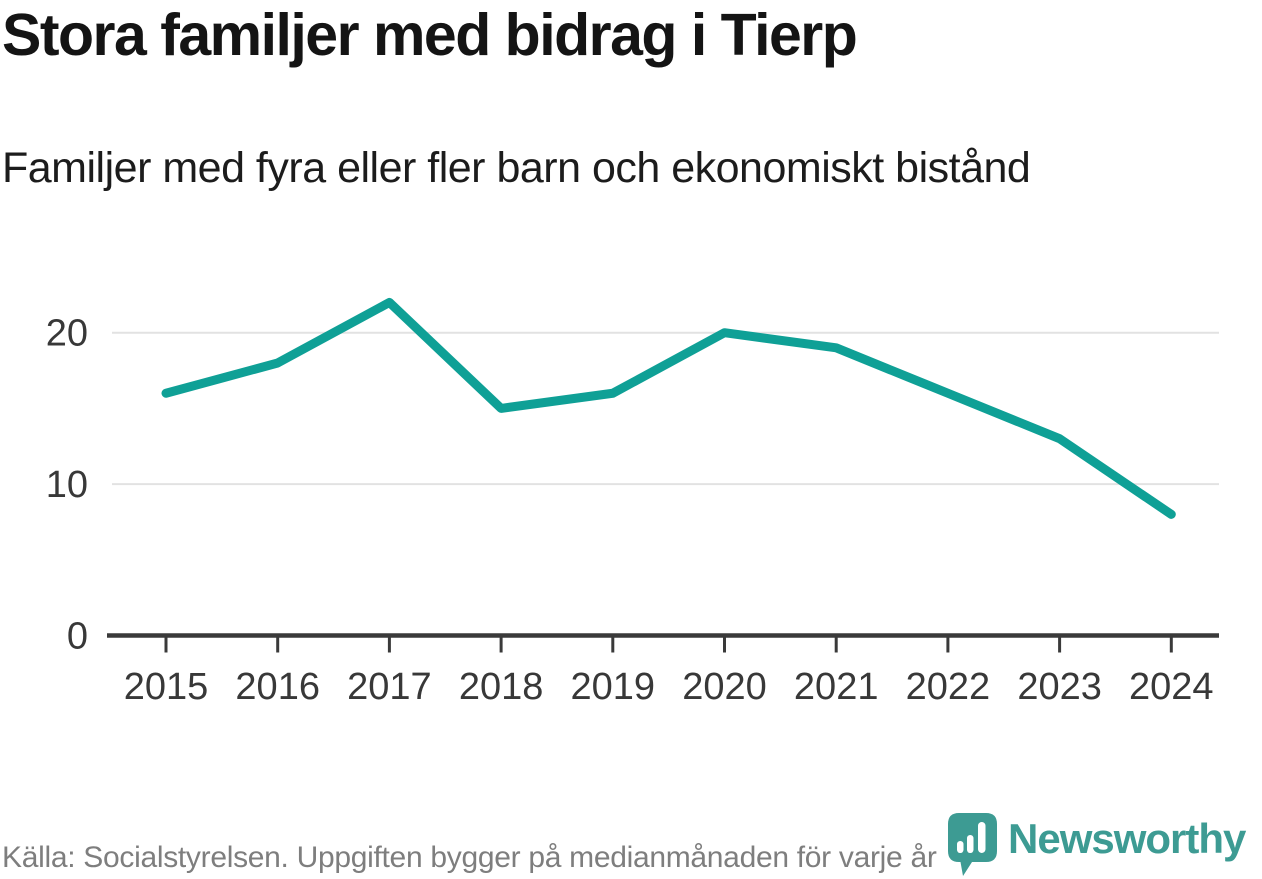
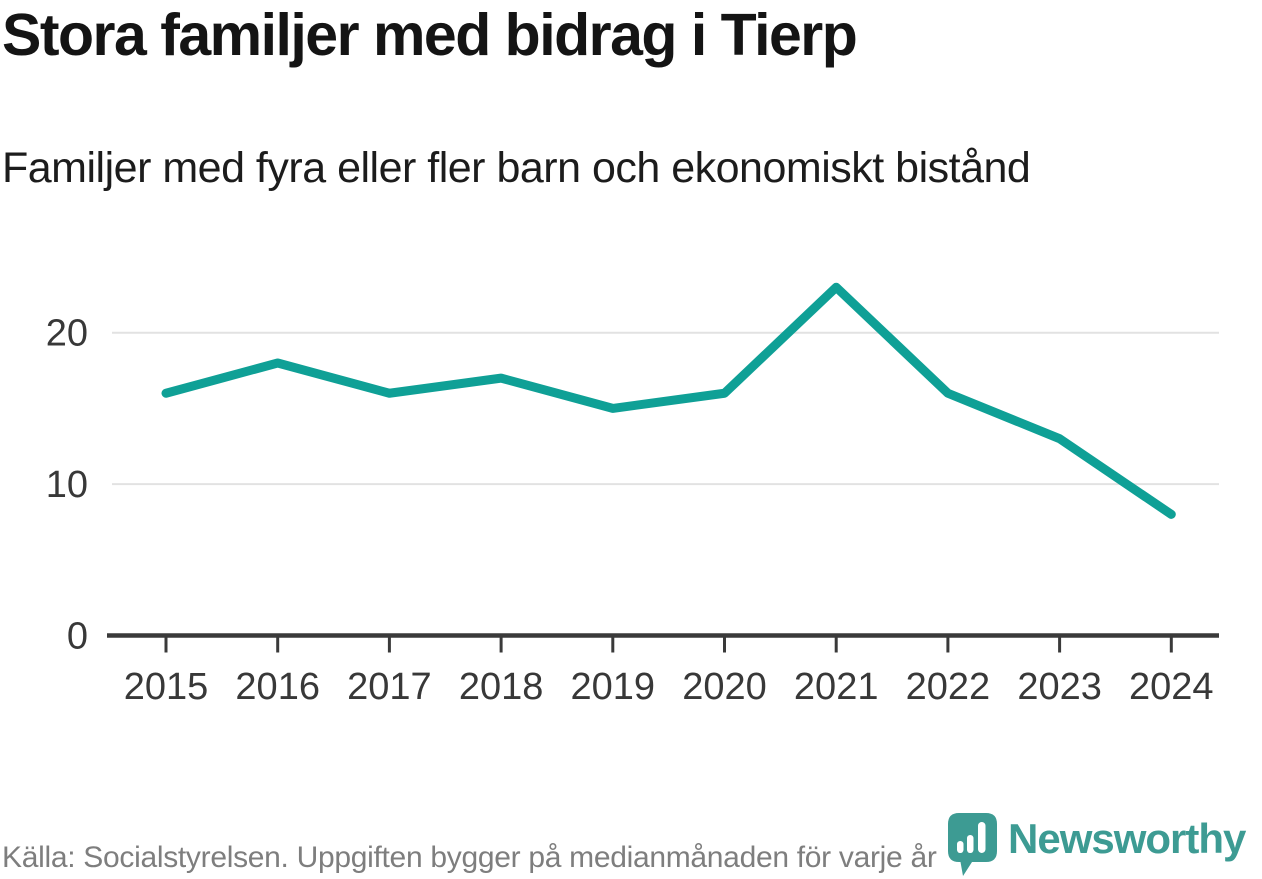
2017: 22 -> 16
2018: 15 -> 17
2019: 16 -> 15
2020: 20 -> 16
2021: 19 -> 23
